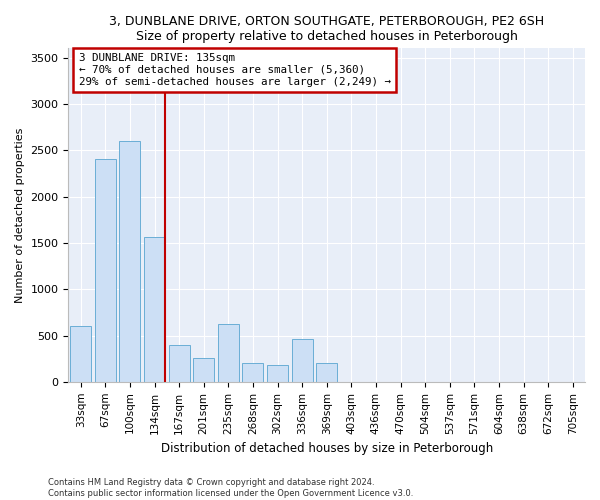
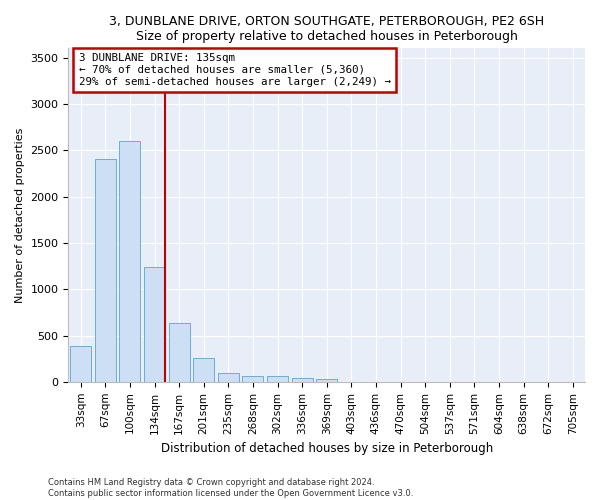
33sqm: 600 -> 390
134sqm: 1560 -> 1240
167sqm: 400 -> 640
235sqm: 620 -> 100
268sqm: 200 -> 60
302sqm: 180 -> 60
336sqm: 460 -> 40
369sqm: 200 -> 30
